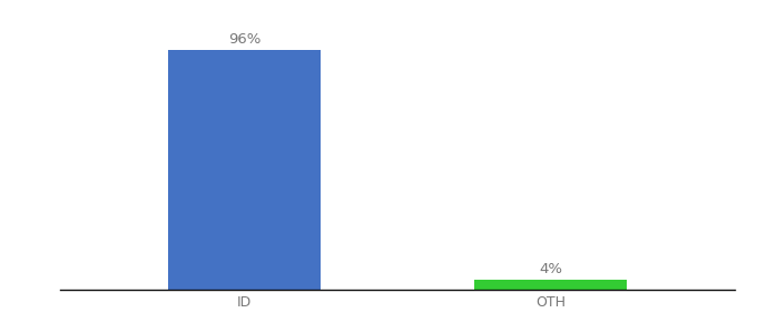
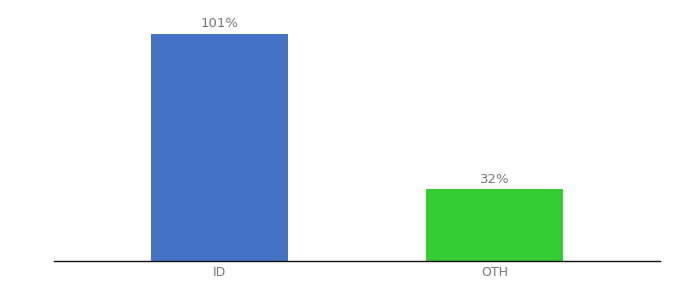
ID: 96% -> 101%
OTH: 4% -> 32%
